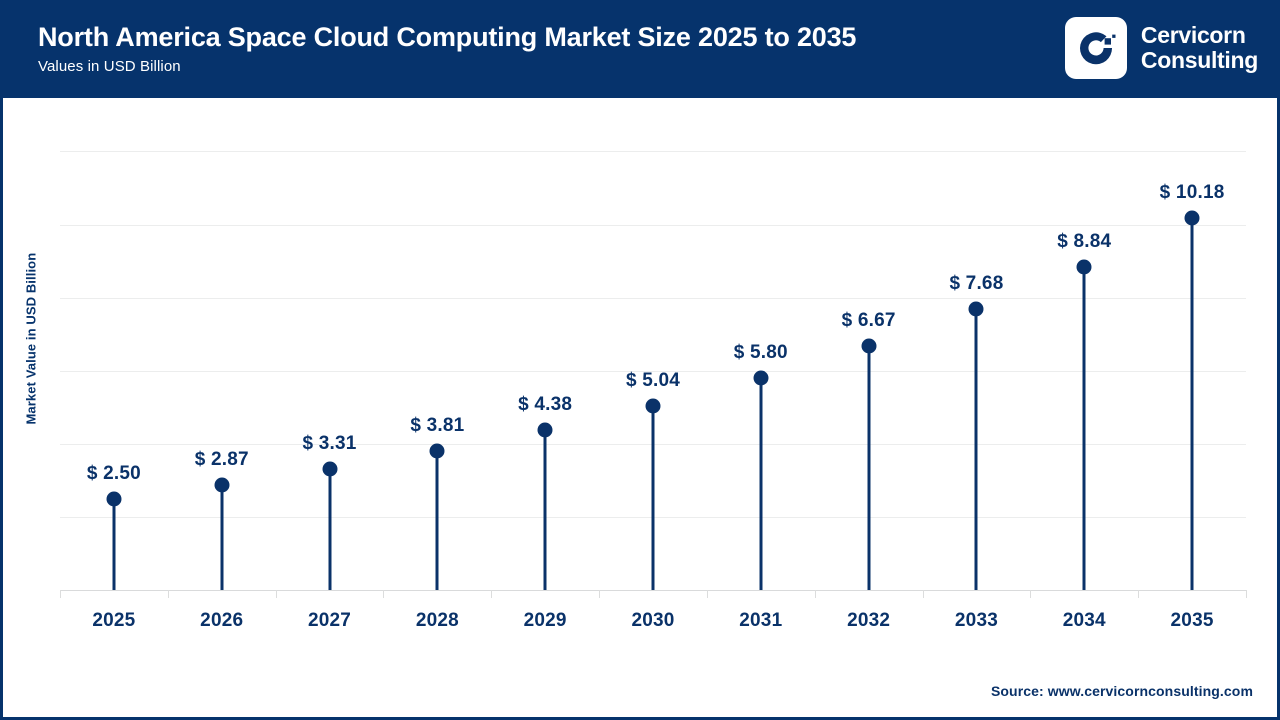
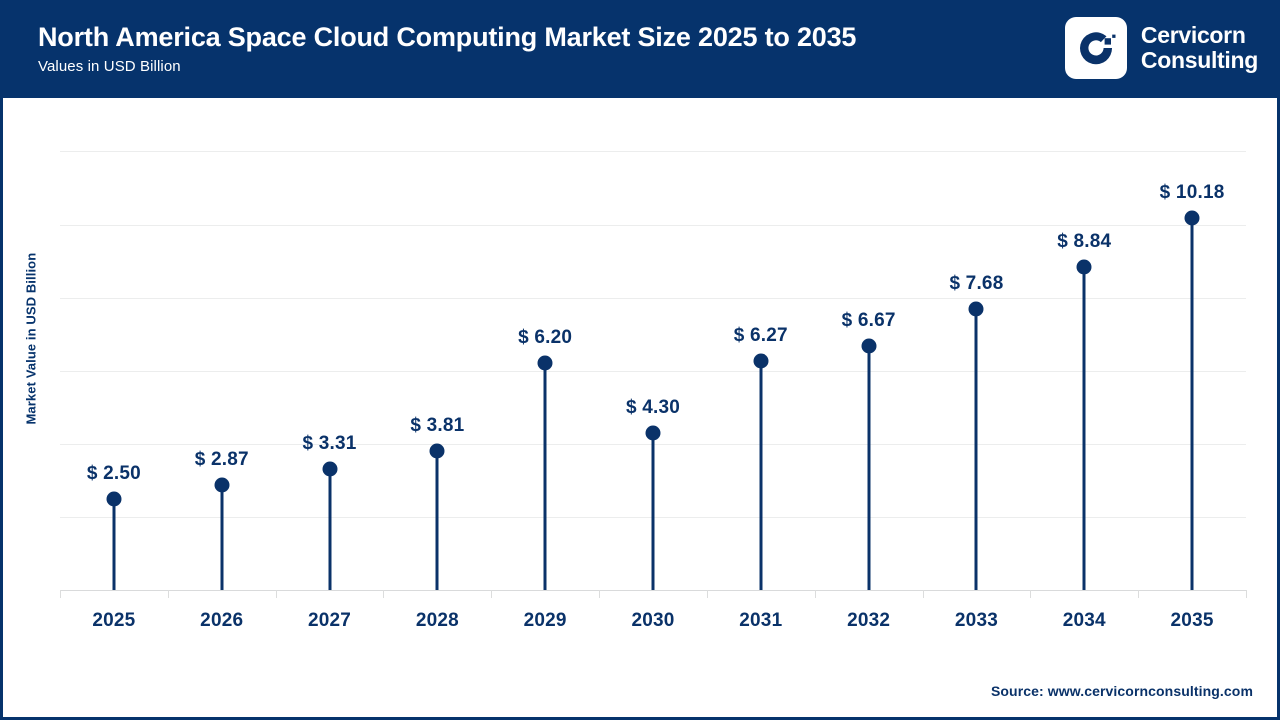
2029: 4.38 -> 6.20
2030: 5.04 -> 4.30
2031: 5.80 -> 6.27
